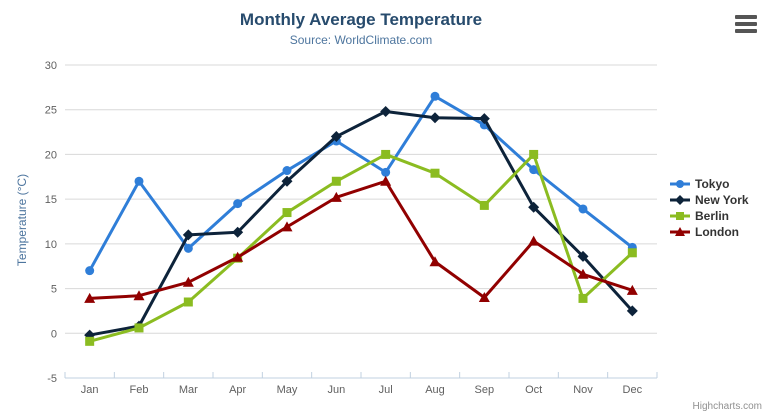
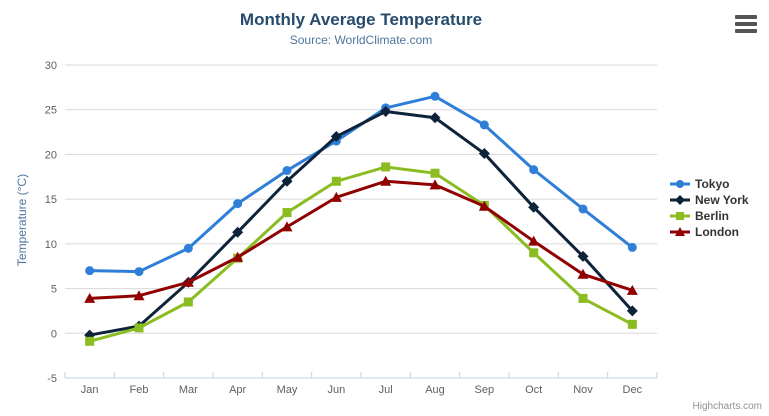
Tokyo/Feb: 17 -> 7
New York/Mar: 11 -> 6
Tokyo/Jul: 18 -> 25
Berlin/Jul: 20 -> 19
London/Aug: 8 -> 17
New York/Sep: 24 -> 20
London/Sep: 4 -> 14
Berlin/Oct: 20 -> 9
Berlin/Dec: 9 -> 1
